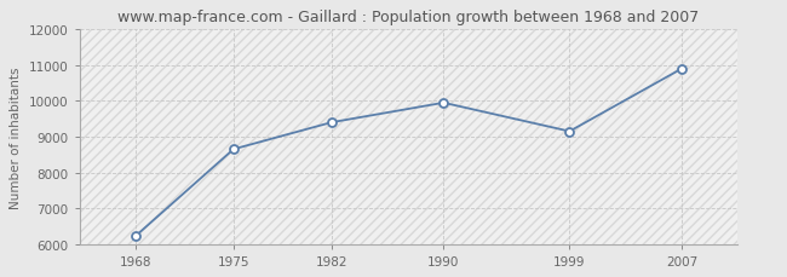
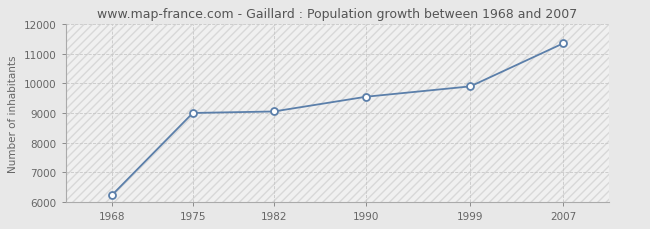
1975: 8650 -> 9000
1982: 9400 -> 9050
1990: 9950 -> 9550
1999: 9150 -> 9900
2007: 10900 -> 11350
